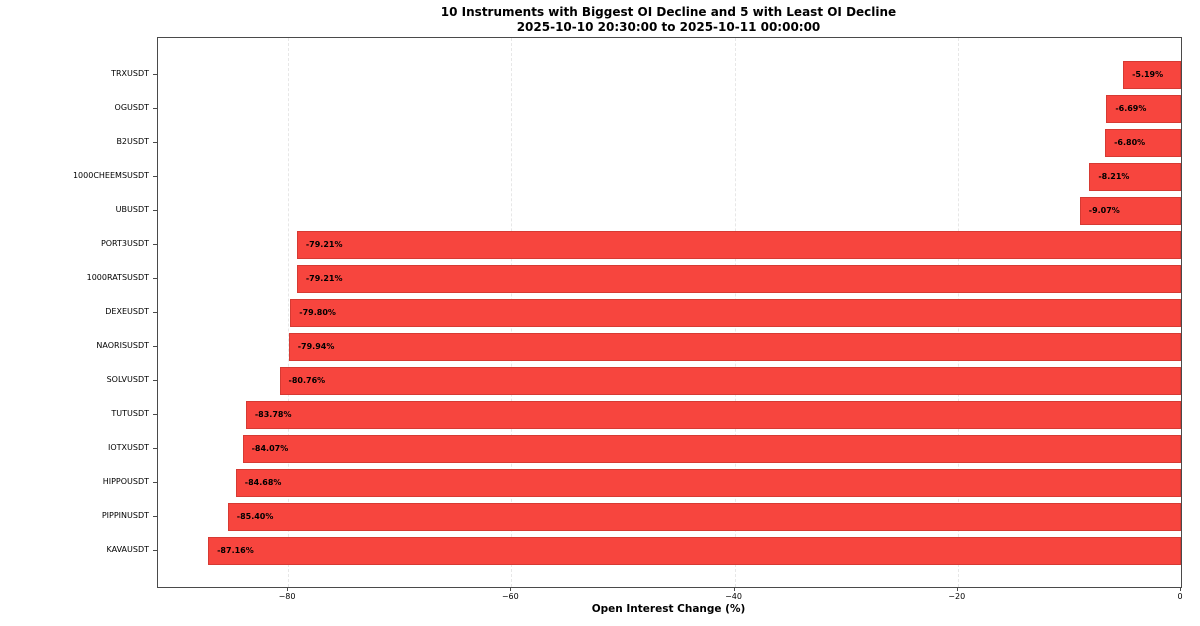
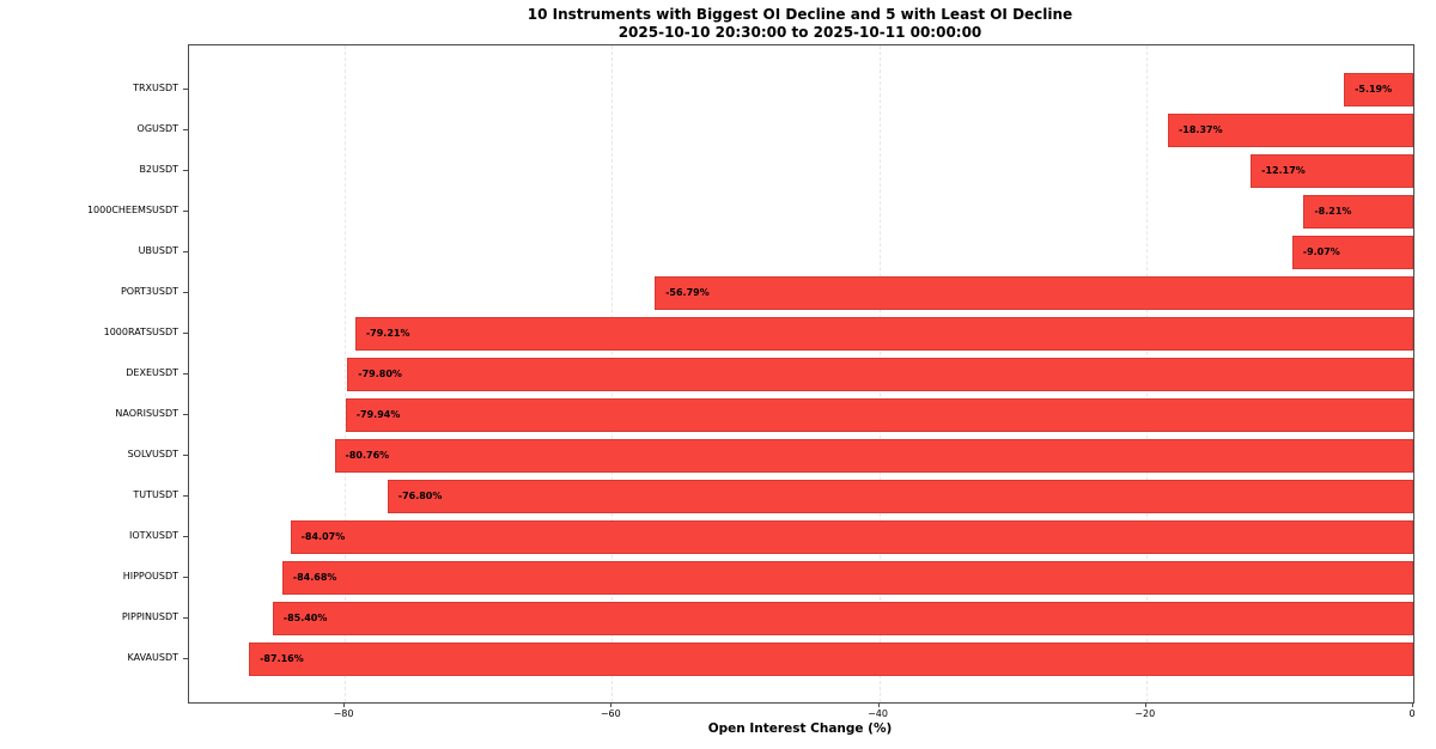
OGUSDT: -6.69% -> -18.37%
B2USDT: -6.80% -> -12.17%
PORT3USDT: -79.21% -> -56.79%
TUTUSDT: -83.78% -> -76.80%
